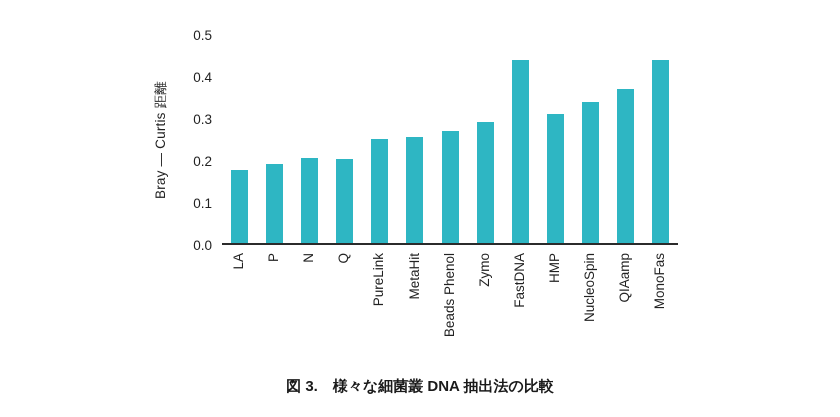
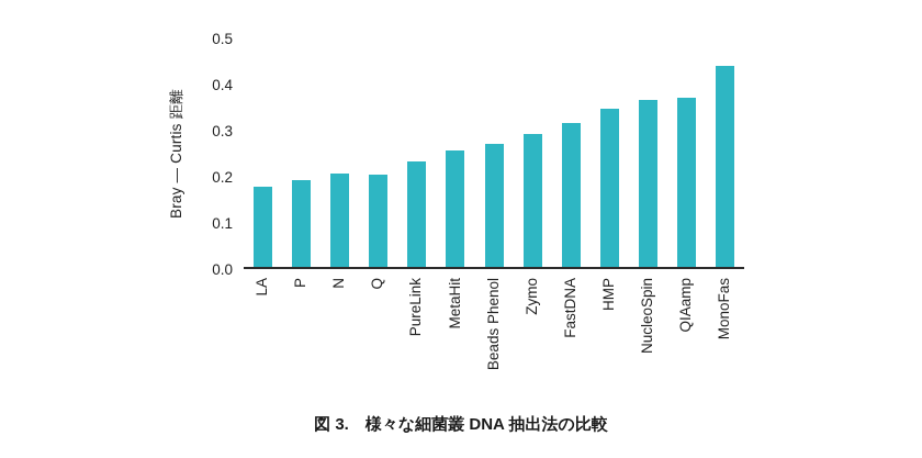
PureLink: 0.25 -> 0.23
FastDNA: 0.44 -> 0.32
HMP: 0.31 -> 0.34
NucleoSpin: 0.34 -> 0.36
